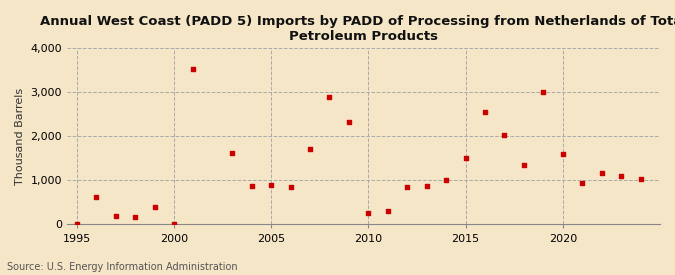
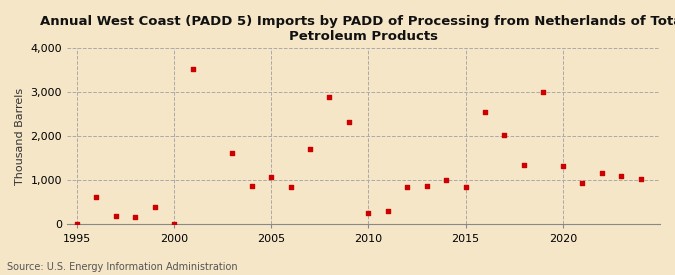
2005: 900 -> 1,070
2015: 1,500 -> 850
2020: 1,600 -> 1,330
